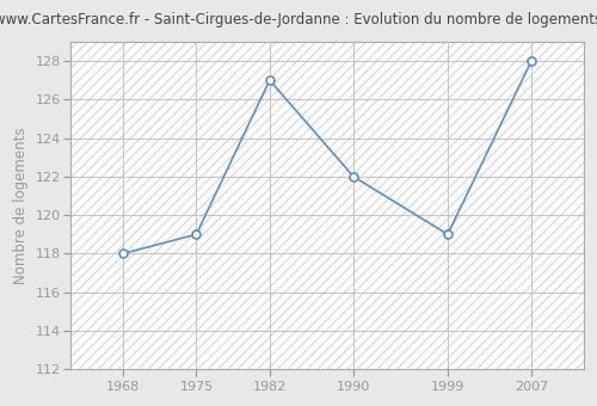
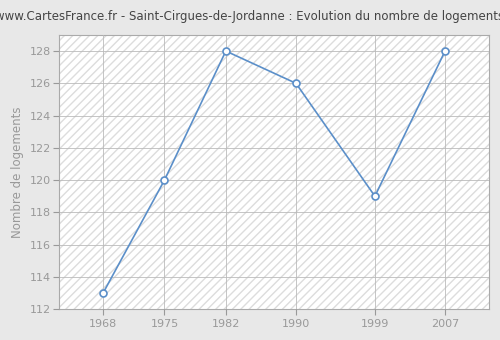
1968: 118 -> 113
1975: 119 -> 120
1982: 127 -> 128
1990: 122 -> 126
